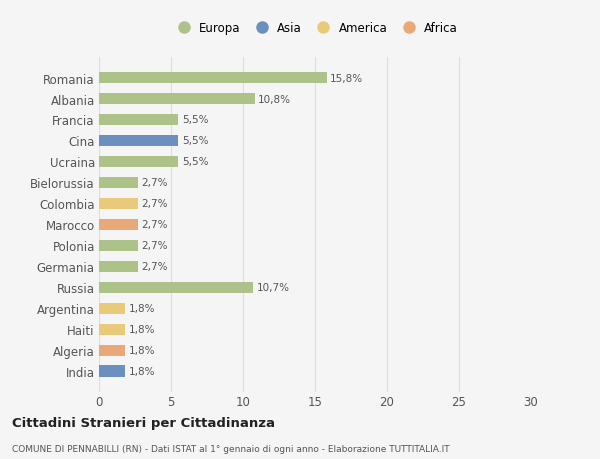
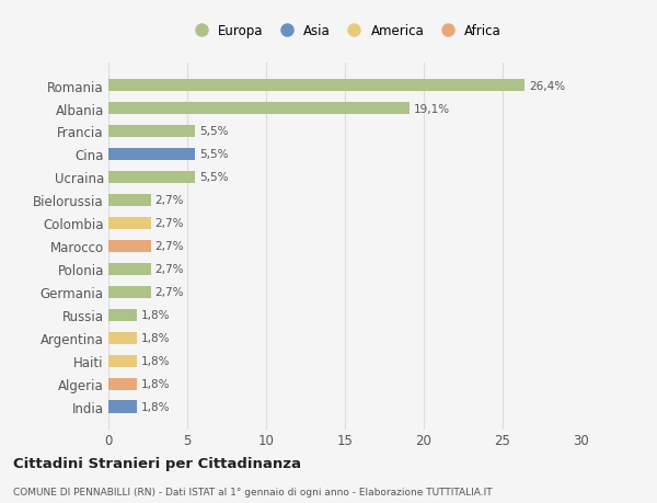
Romania: 15,8% -> 26,4%
Albania: 10,8% -> 19,1%
Russia: 10,7% -> 1,8%
